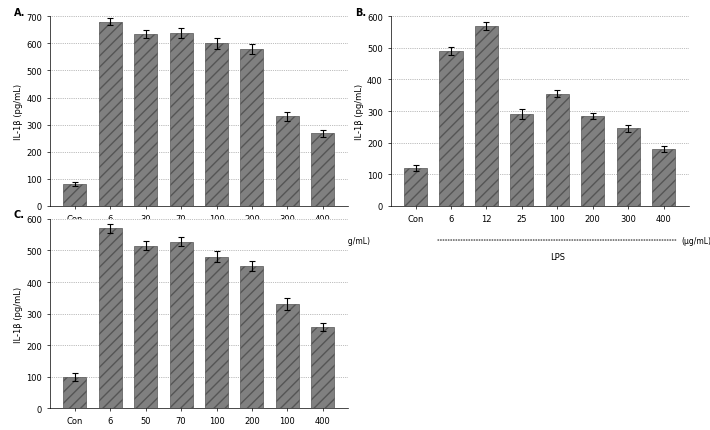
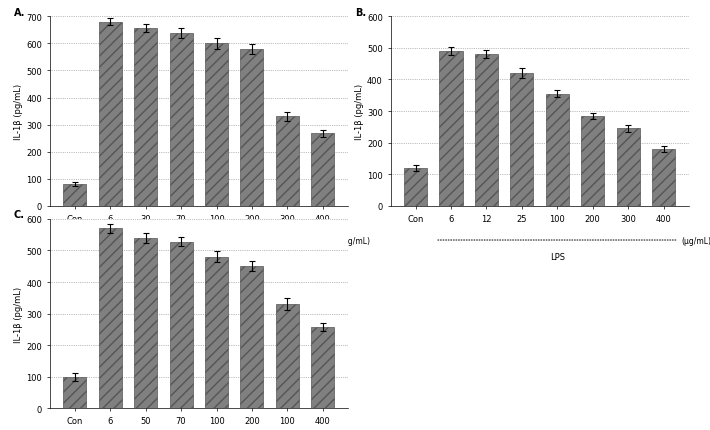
30: 635 -> 658
12: 570 -> 480
25: 290 -> 420
50: 515 -> 540
